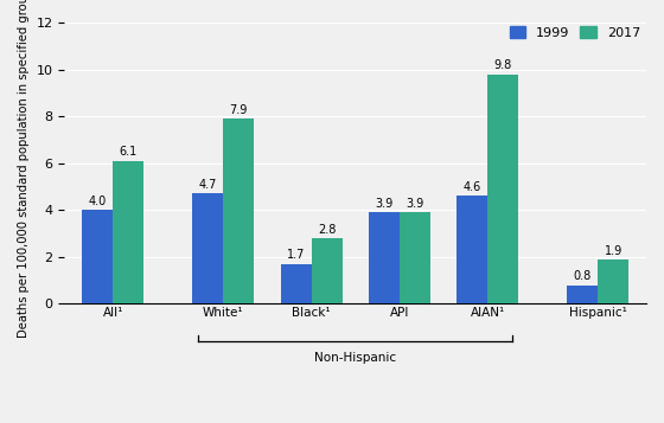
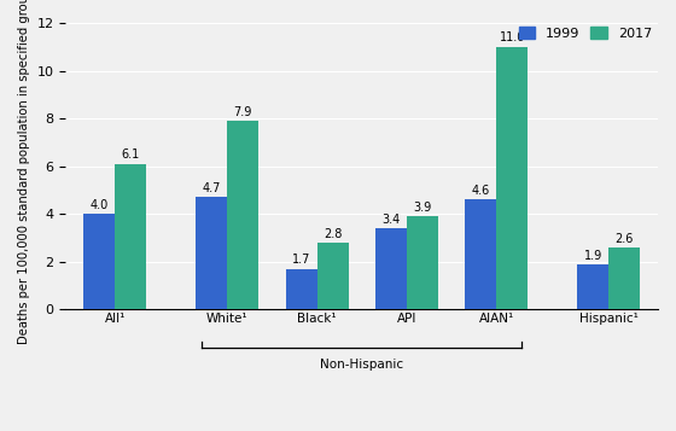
1999/API: 3.9 -> 3.4
2017/AIAN¹: 9.8 -> 11.0
1999/Hispanic¹: 0.8 -> 1.9
2017/Hispanic¹: 1.9 -> 2.6
